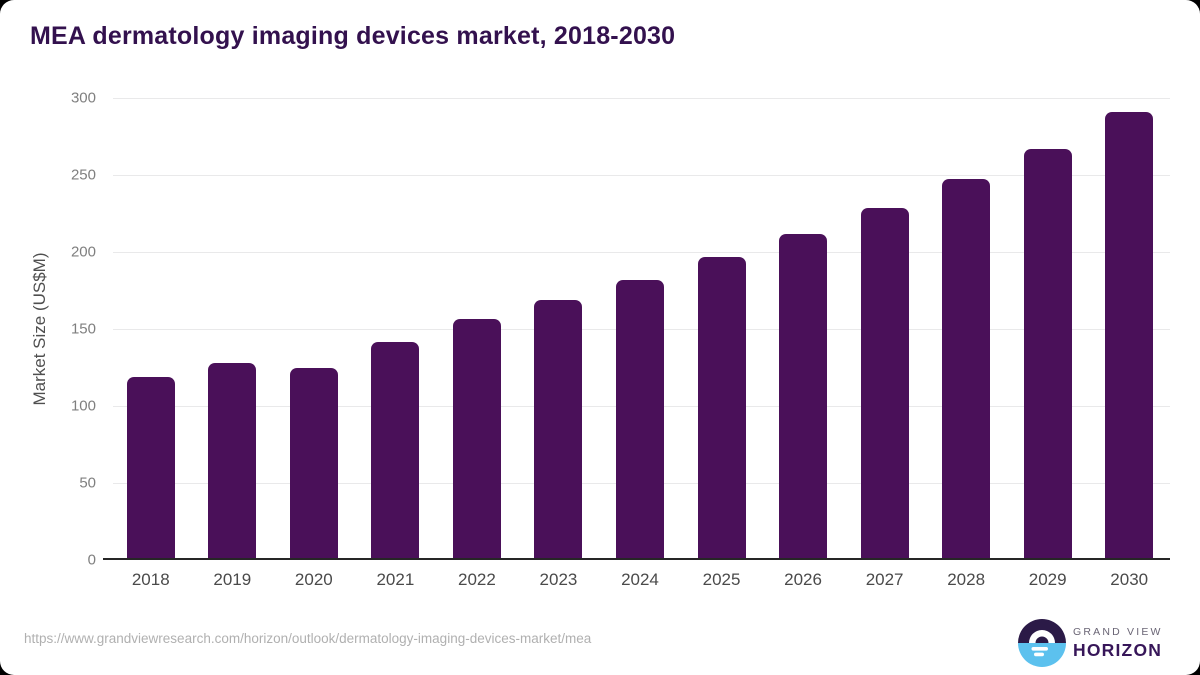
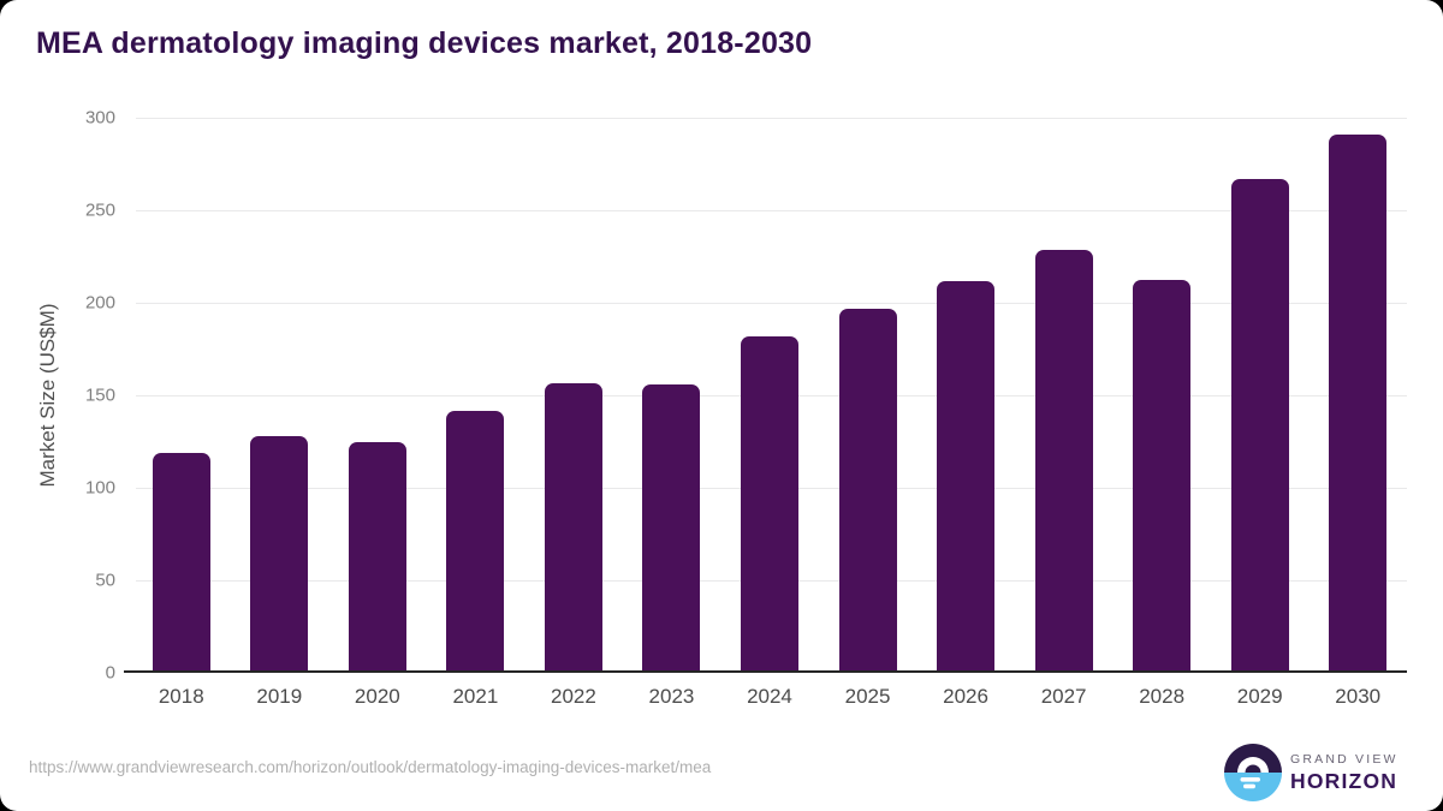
2023: 168 -> 155
2028: 247 -> 212
